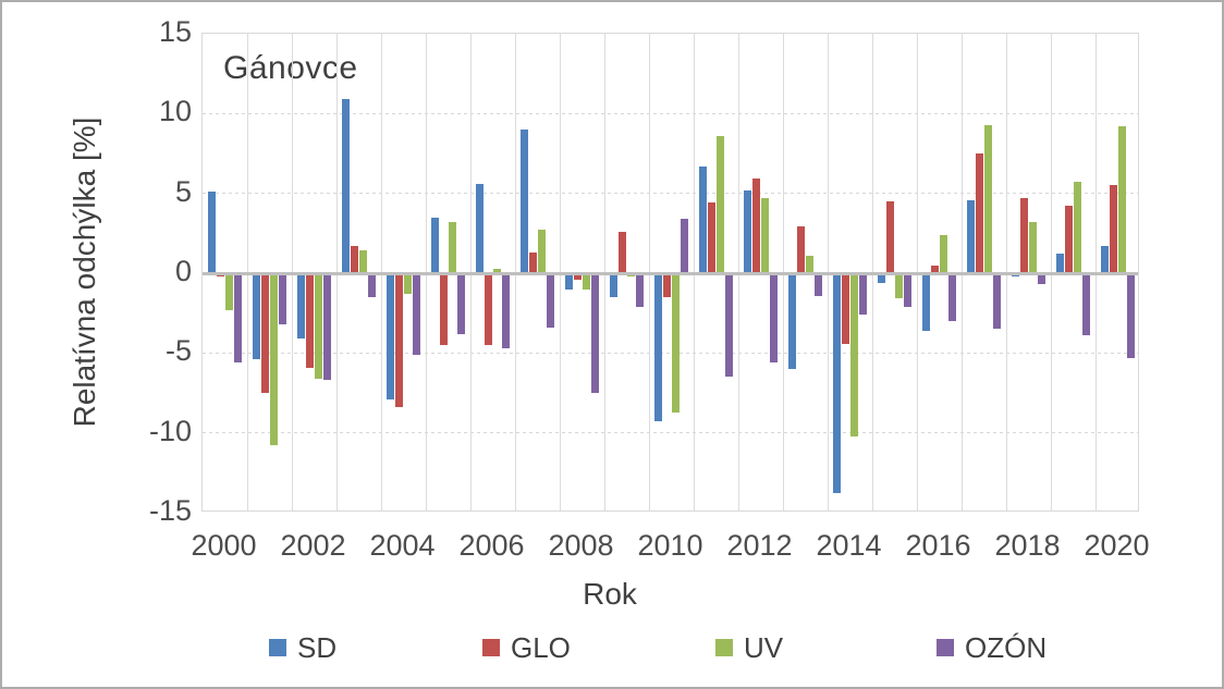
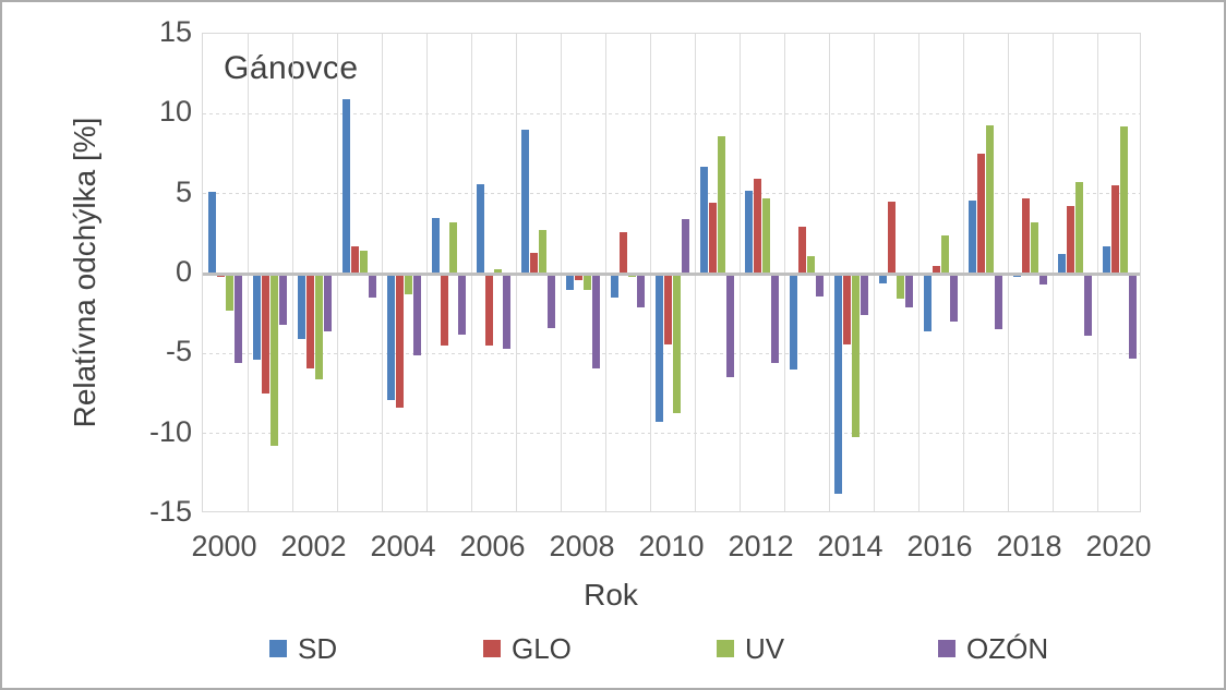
OZÓN/2002: -6.7 -> -3.6
OZÓN/2008: -7.5 -> -5.9
GLO/2010: -1.5 -> -4.4
